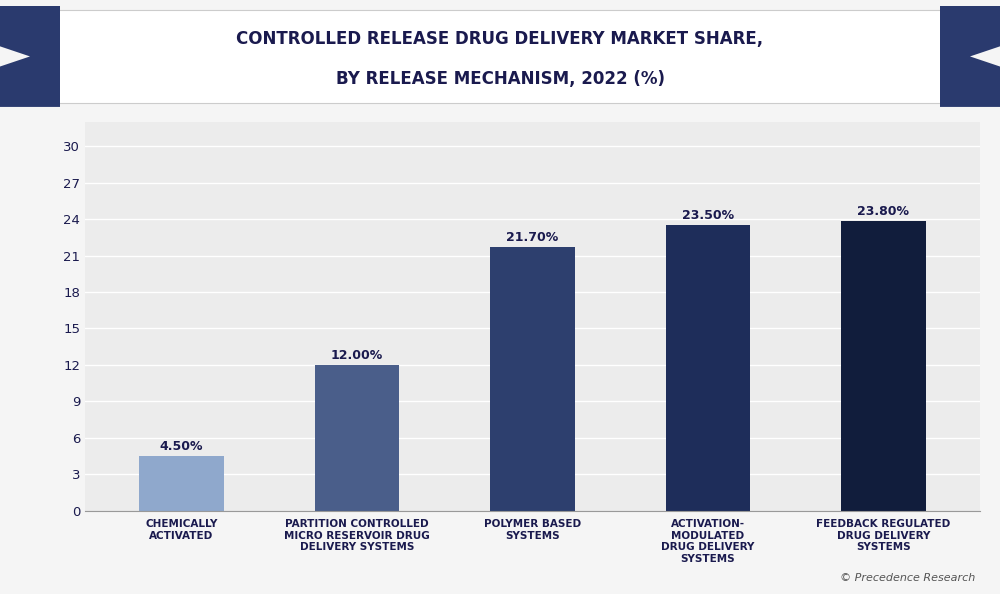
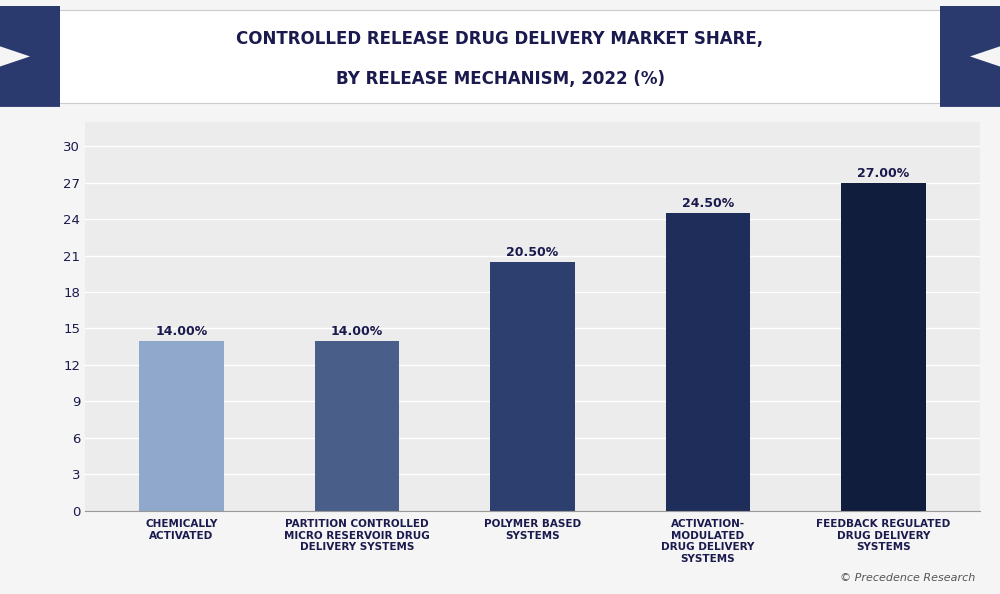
CHEMICALLY ACTIVATED: 4.50% -> 14.00%
PARTITION CONTROLLED MICRO RESERVOIR DRUG DELIVERY SYSTEMS: 12.00% -> 14.00%
POLYMER BASED SYSTEMS: 21.70% -> 20.50%
ACTIVATION- MODULATED DRUG DELIVERY SYSTEMS: 23.50% -> 24.50%
FEEDBACK REGULATED DRUG DELIVERY SYSTEMS: 23.80% -> 27.00%
